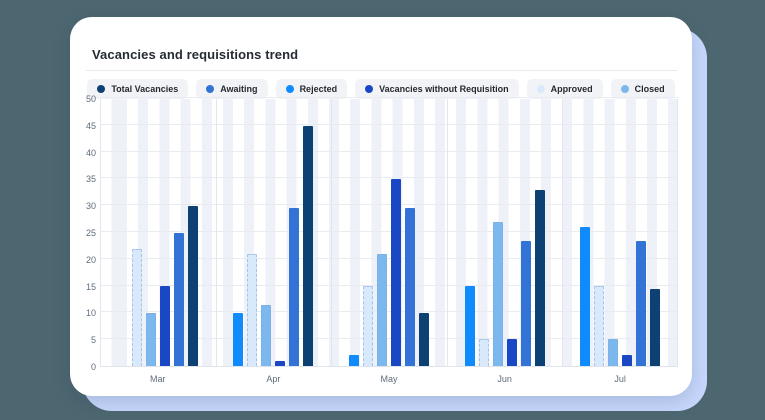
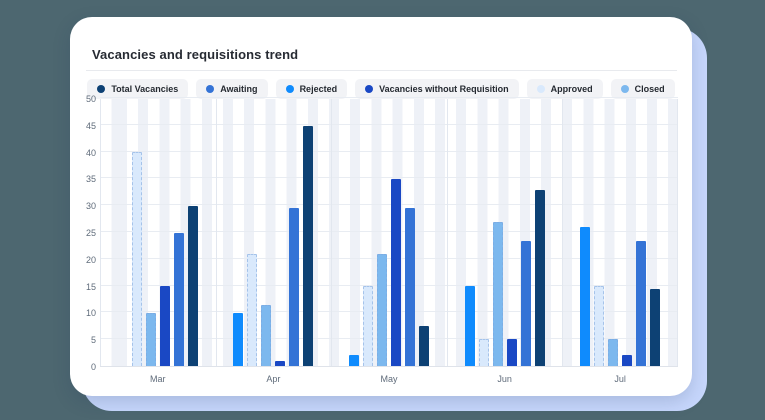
Approved/Mar: 22 -> 40
Total Vacancies/May: 10 -> 8
